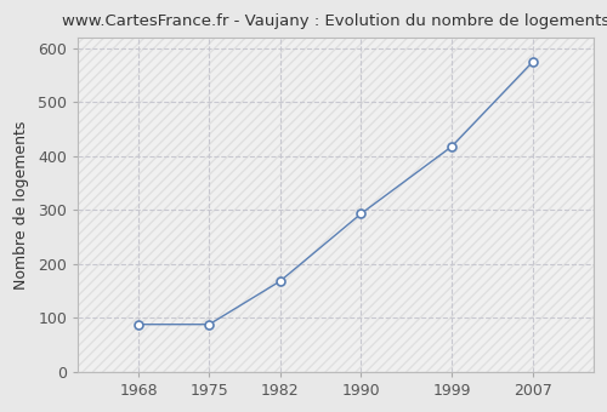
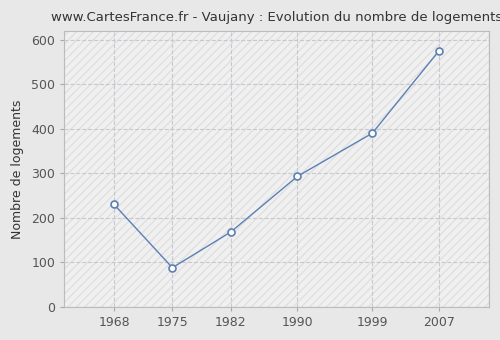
1968: 88 -> 230
1999: 418 -> 390
